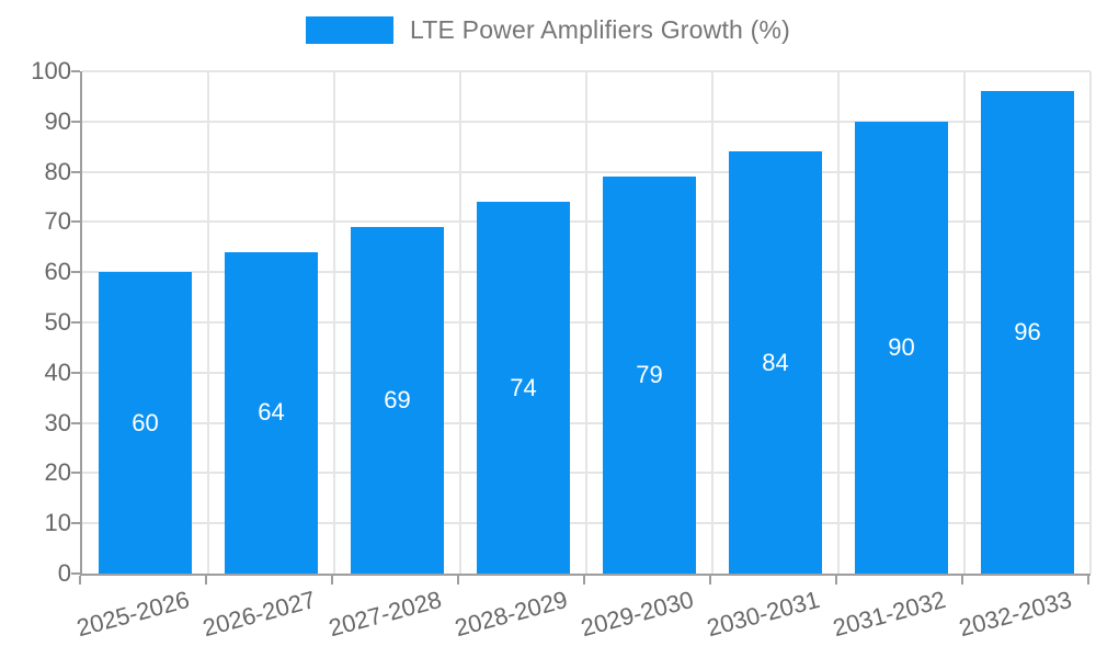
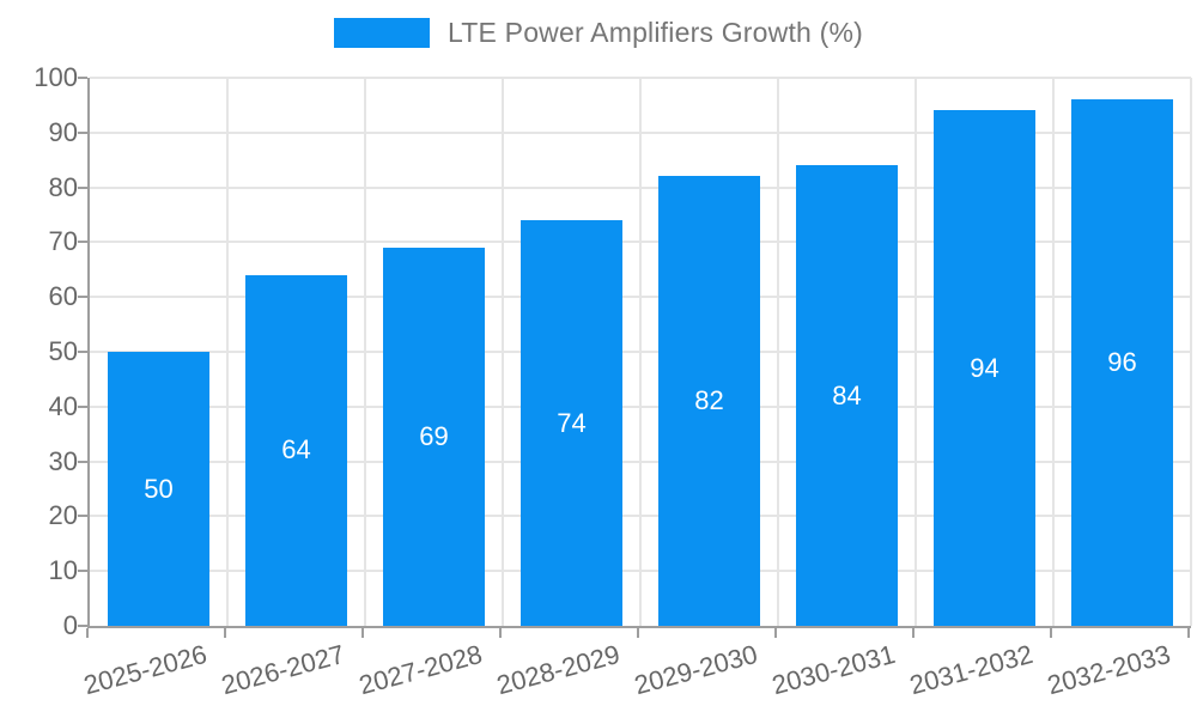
2025-2026: 60 -> 50
2029-2030: 79 -> 82
2031-2032: 90 -> 94
